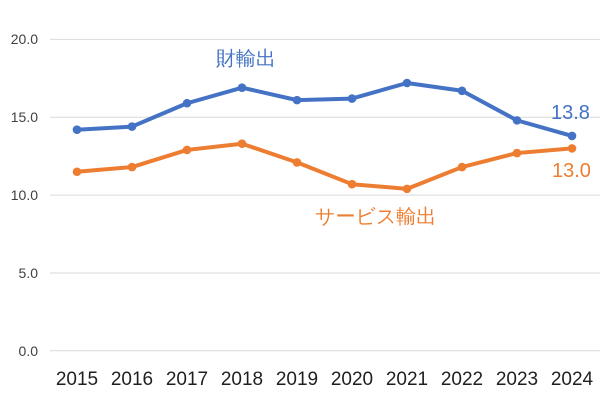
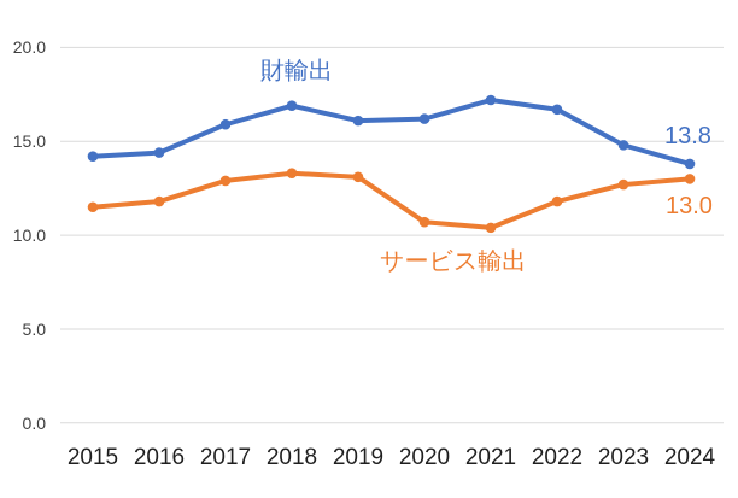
サービス輸出/2019: 12.1 -> 13.1
